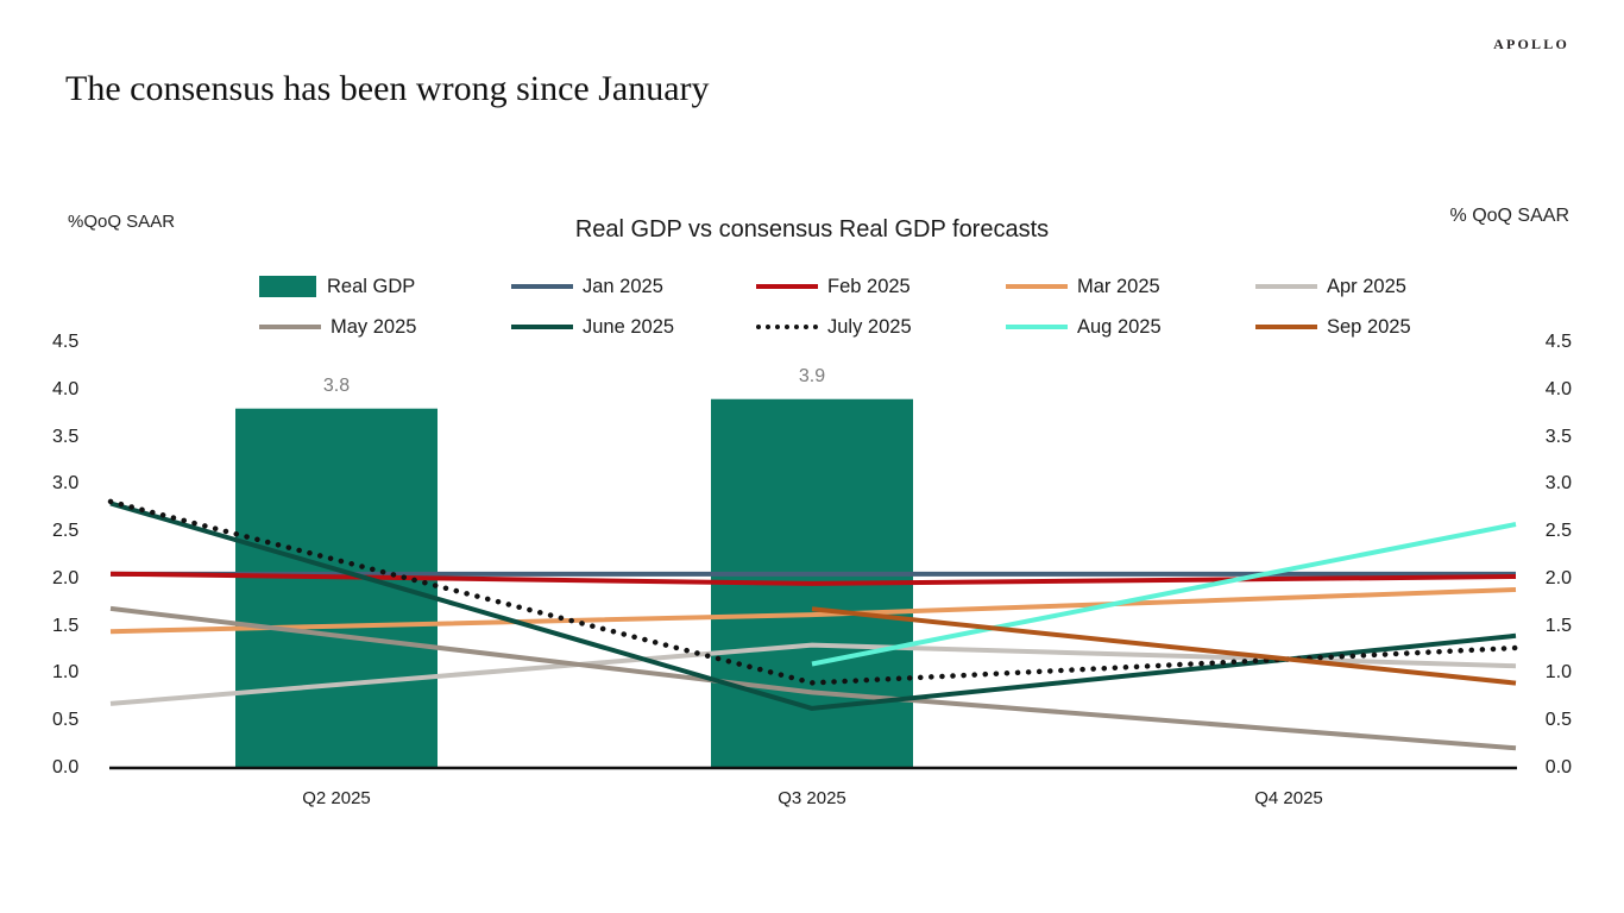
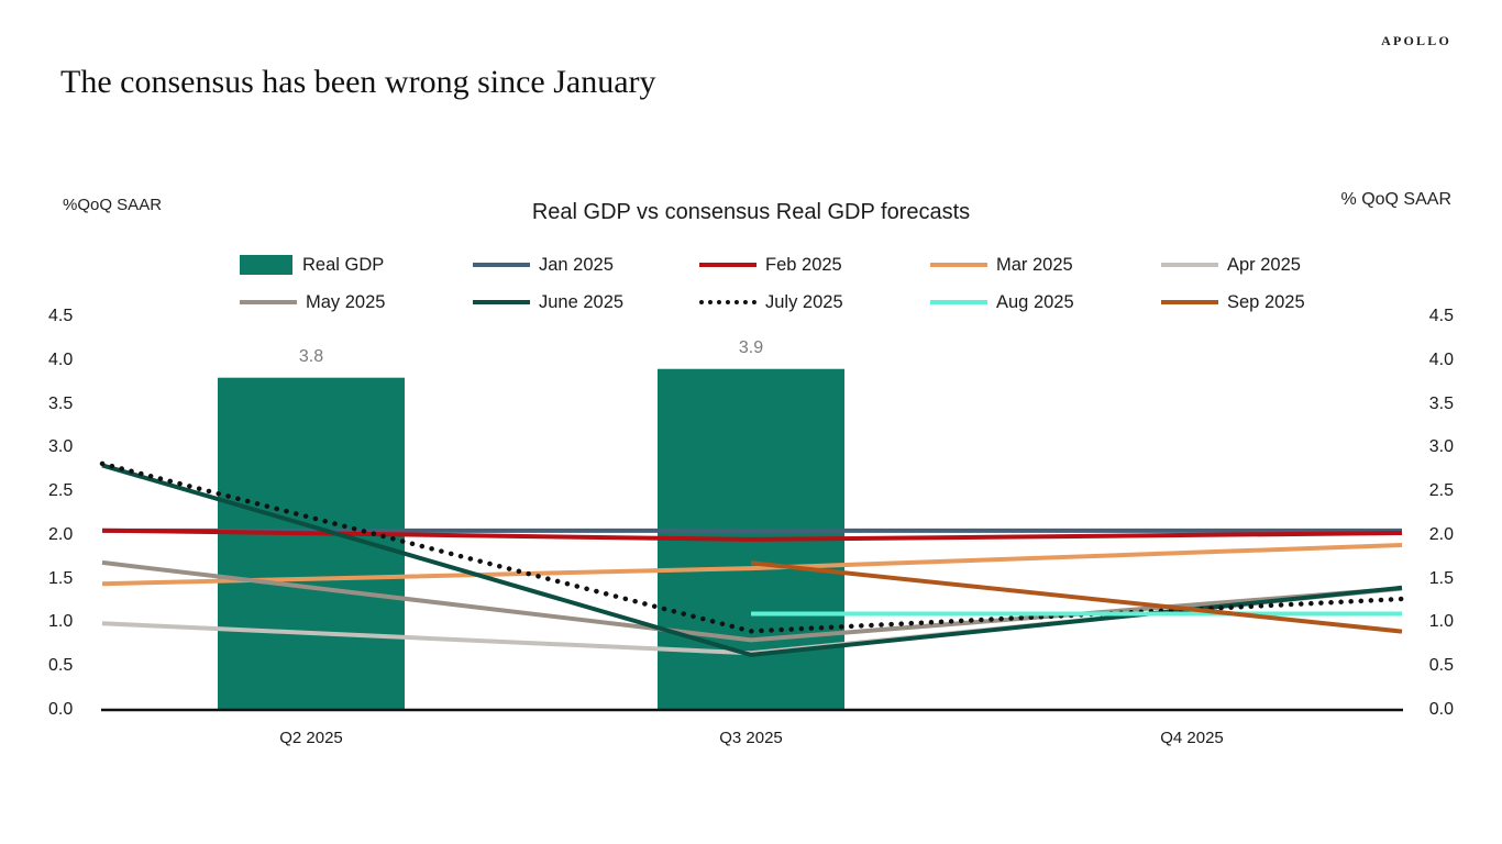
Apr 2025/Q3 2025: 1.3 -> 0.7
May 2025/Q4 2025: 0.4 -> 1.2
Aug 2025/Q4 2025: 2.1 -> 1.1
